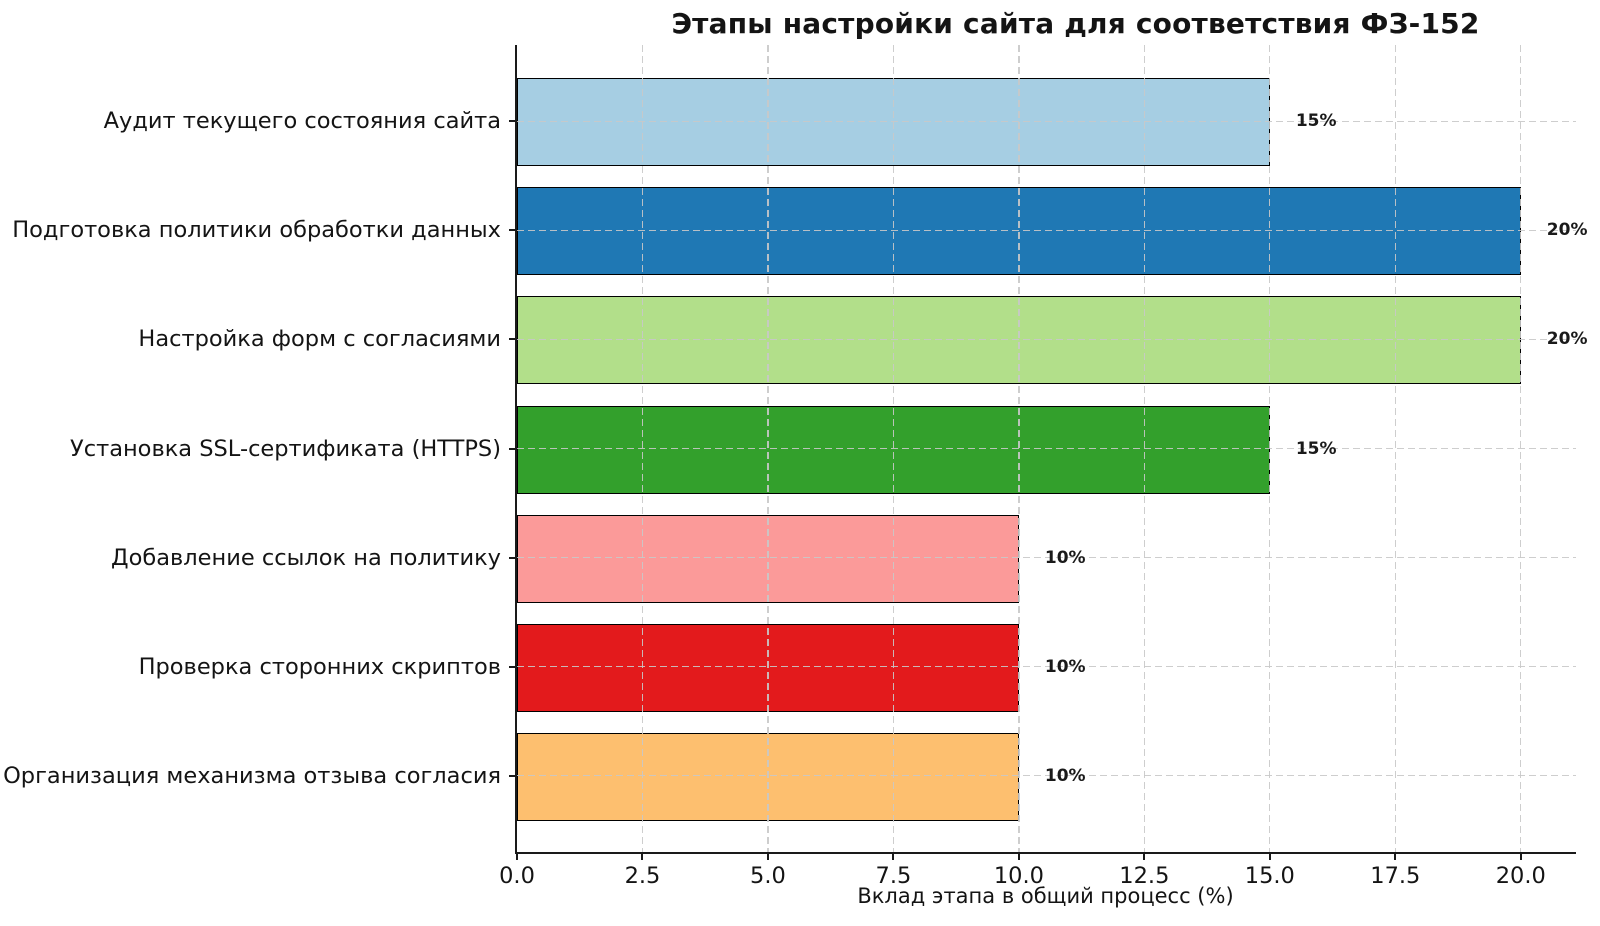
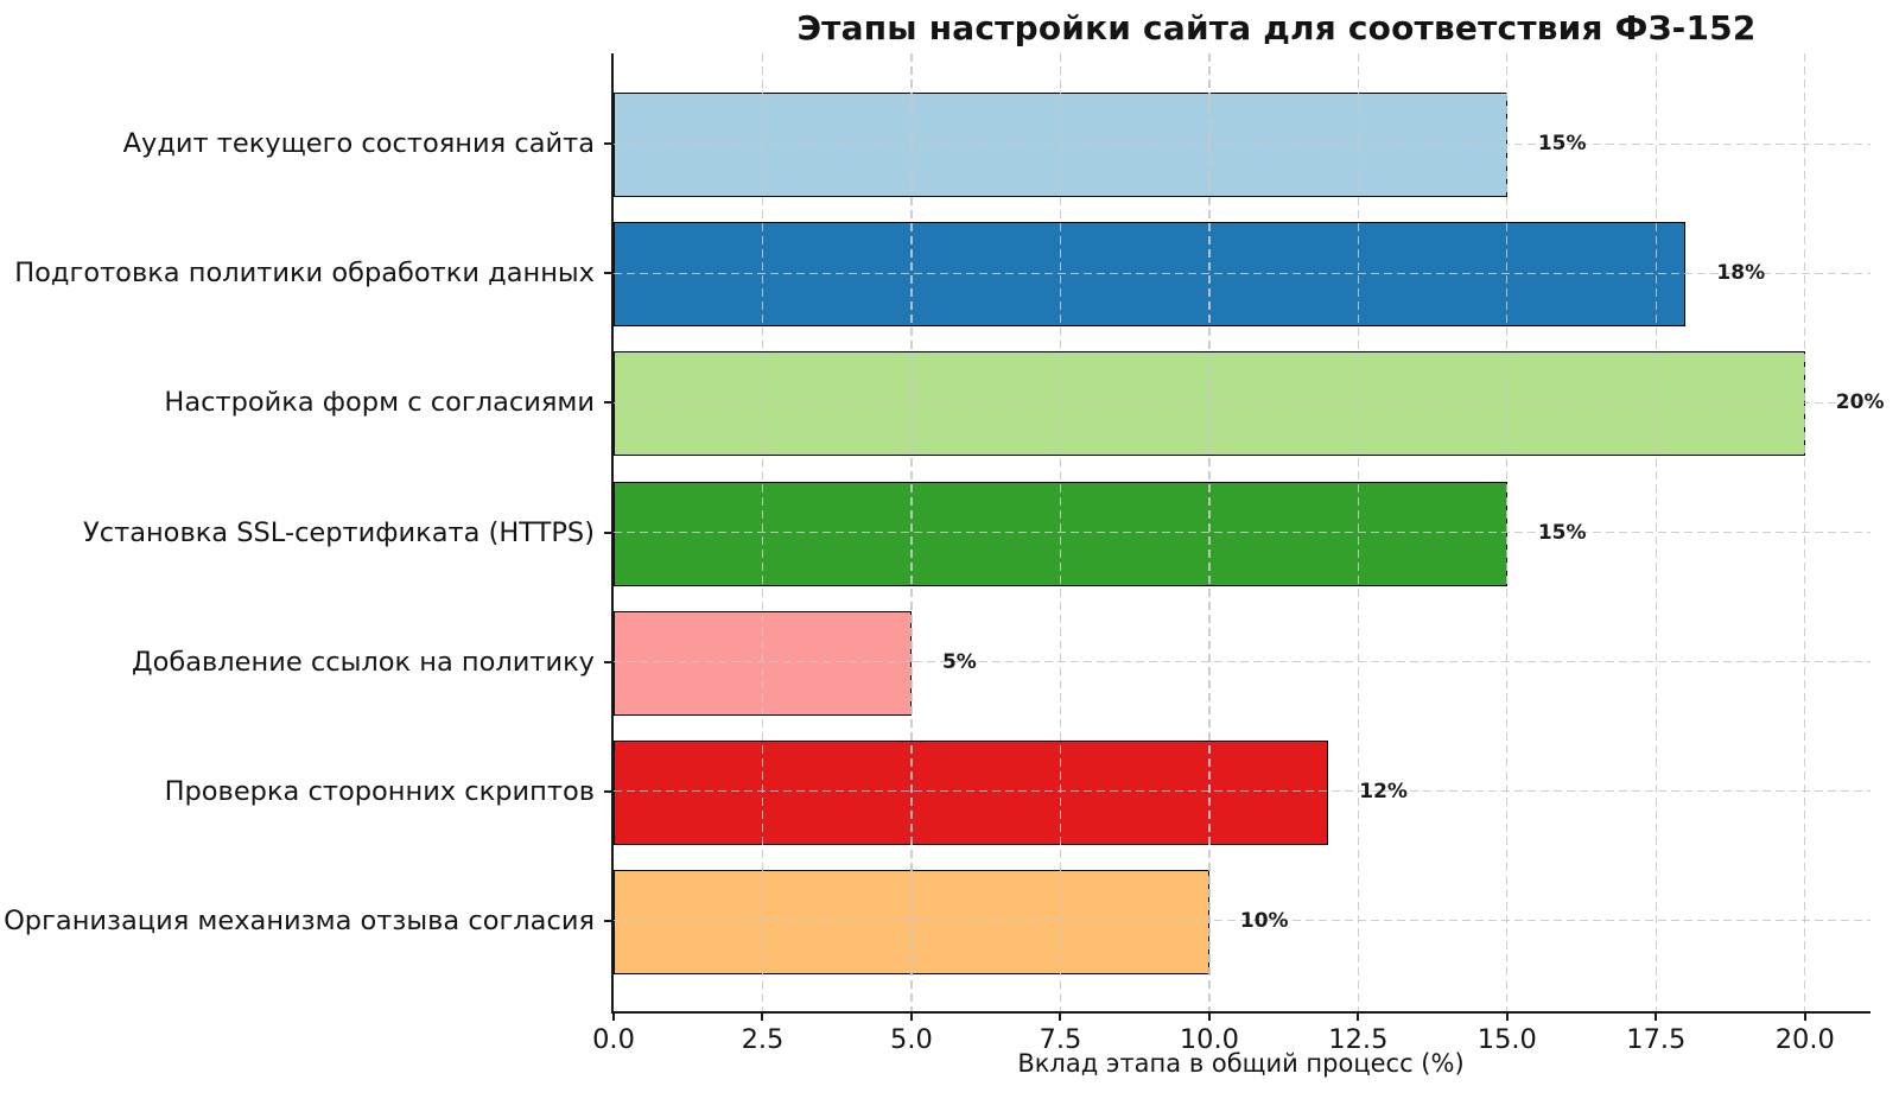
Подготовка политики обработки данных: 20% -> 18%
Добавление ссылок на политику: 10% -> 5%
Проверка сторонних скриптов: 10% -> 12%
